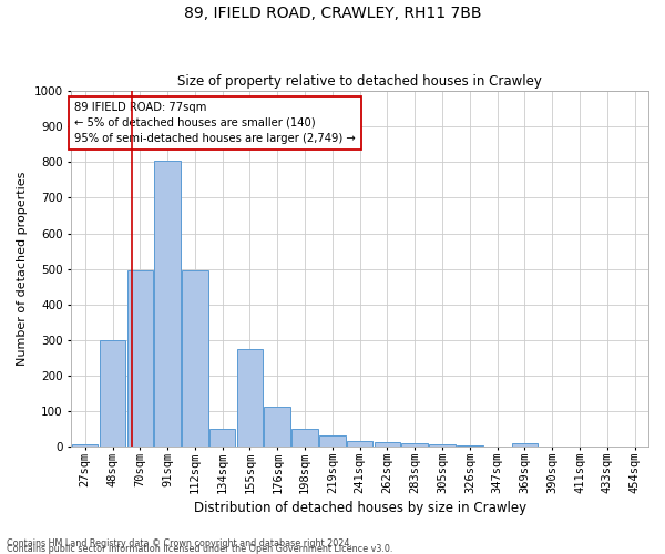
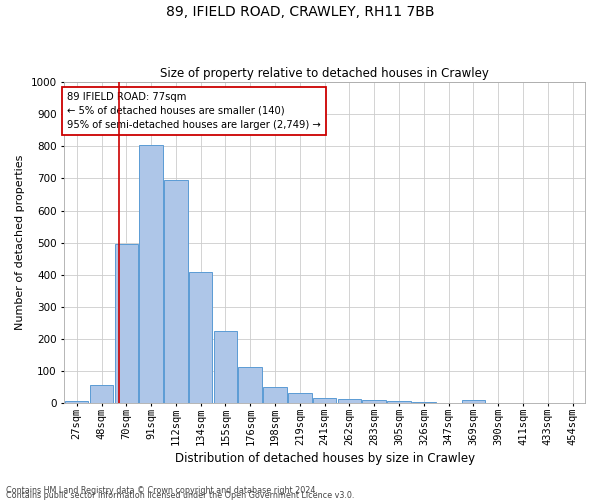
48sqm: 300 -> 57
112sqm: 495 -> 695
134sqm: 50 -> 410
155sqm: 275 -> 225
